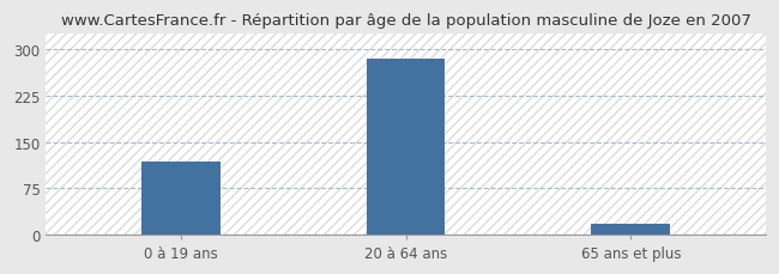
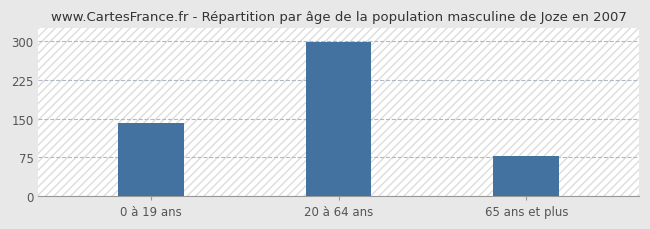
0 à 19 ans: 118 -> 142
20 à 64 ans: 286 -> 299
65 ans et plus: 18 -> 78
